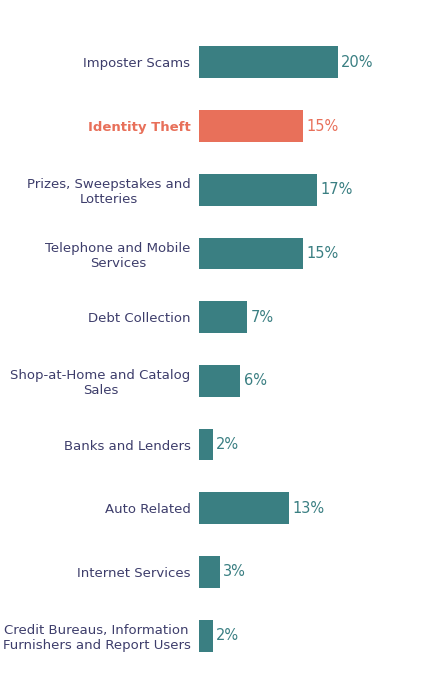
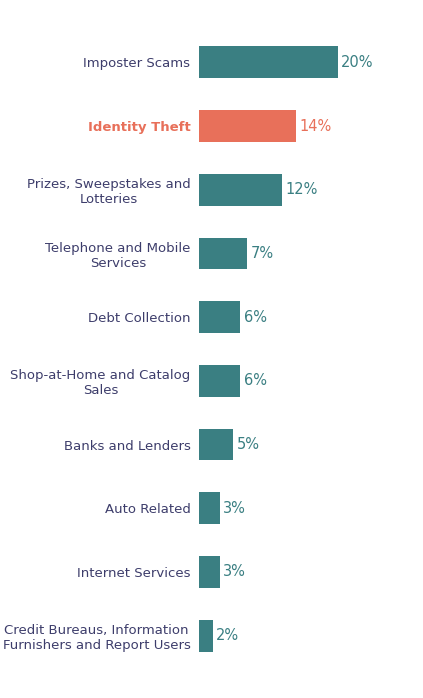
Identity Theft: 15% -> 14%
Prizes, Sweepstakes and Lotteries: 17% -> 12%
Telephone and Mobile Services: 15% -> 7%
Debt Collection: 7% -> 6%
Banks and Lenders: 2% -> 5%
Auto Related: 13% -> 3%
